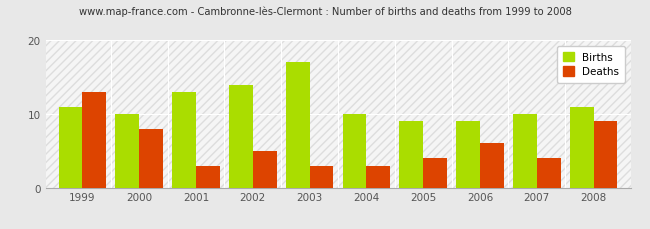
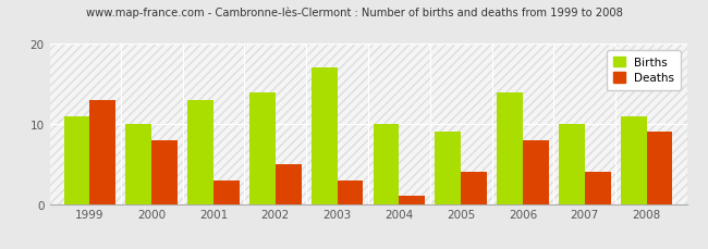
Deaths/2004: 3 -> 1
Births/2006: 9 -> 14
Deaths/2006: 6 -> 8
